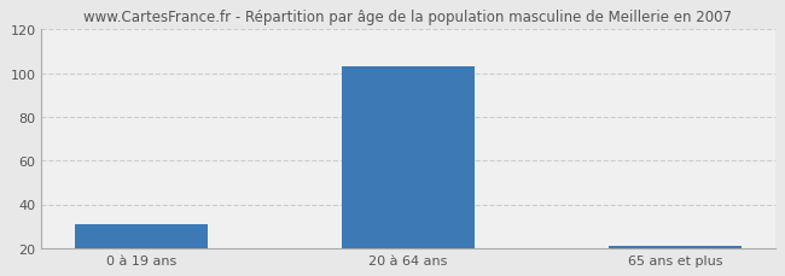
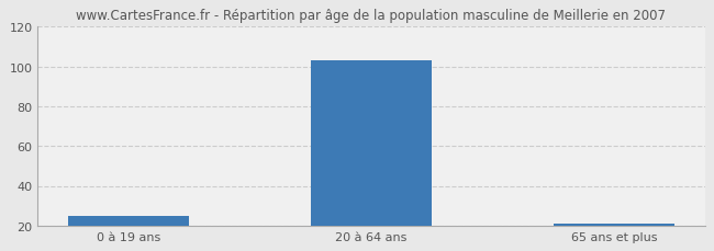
0 à 19 ans: 31 -> 25
